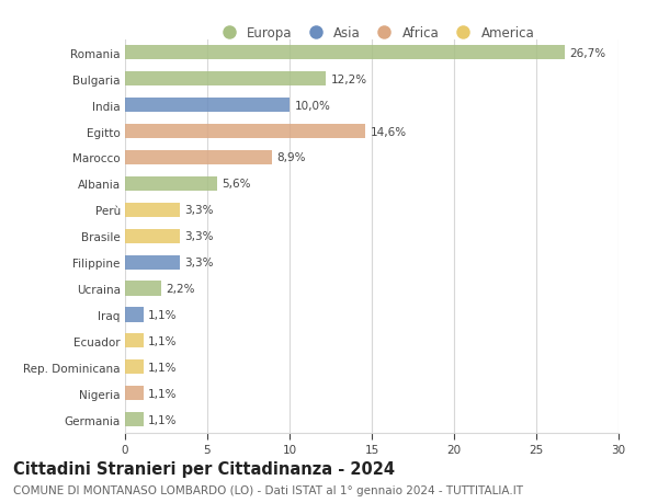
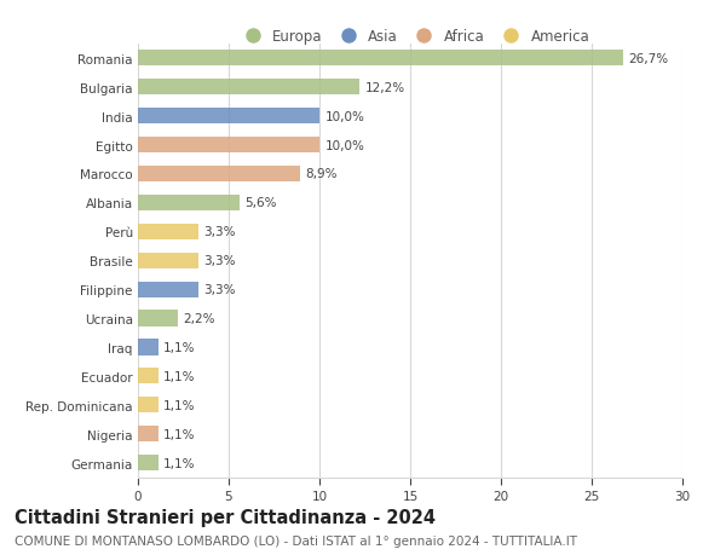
Egitto: 14,6% -> 10,0%
